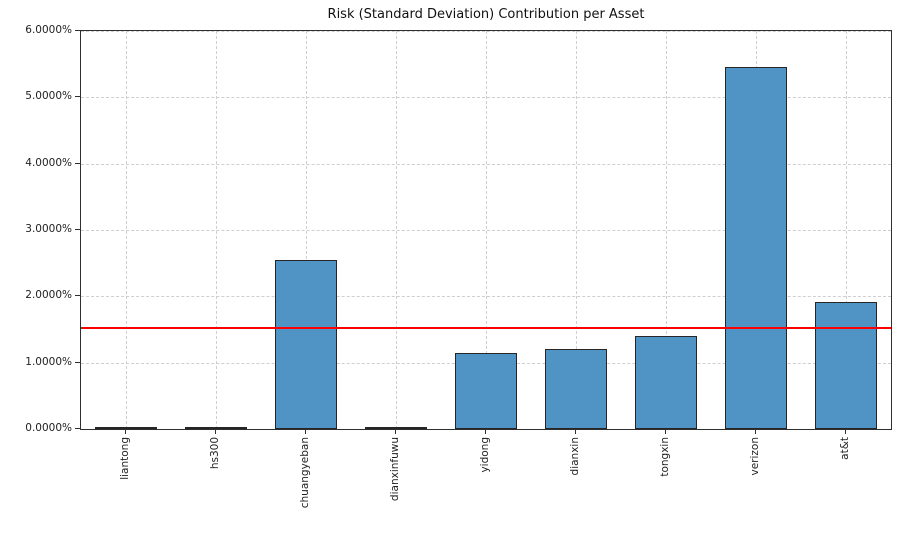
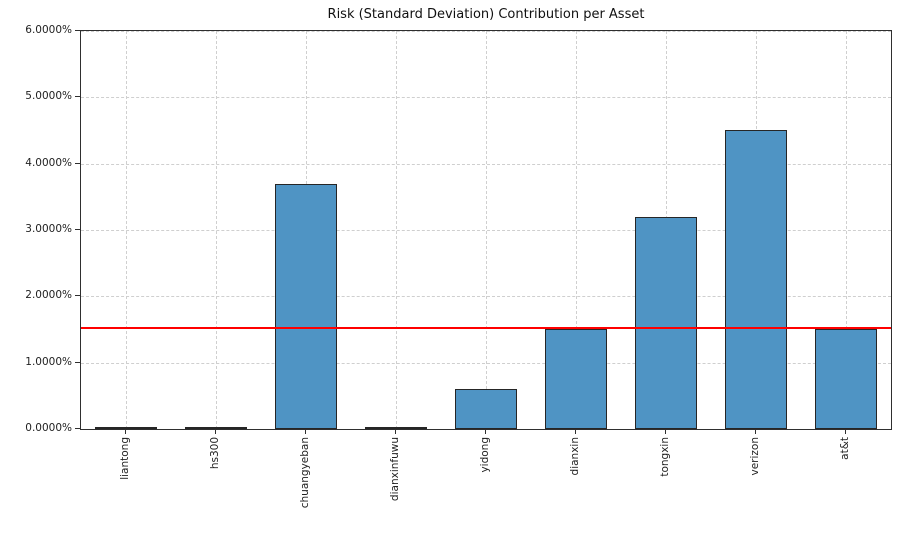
chuangyeban: 2.5% -> 3.7%
yidong: 1.1% -> 0.6%
dianxin: 1.2% -> 1.5%
tongxin: 1.4% -> 3.2%
verizon: 5.5% -> 4.5%
at&t: 1.9% -> 1.5%
